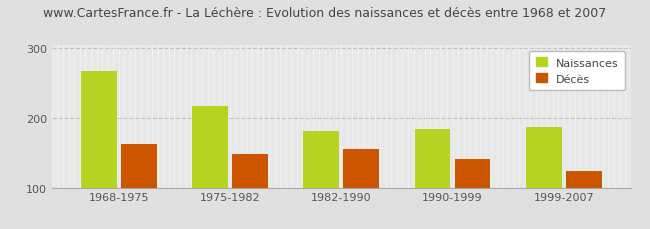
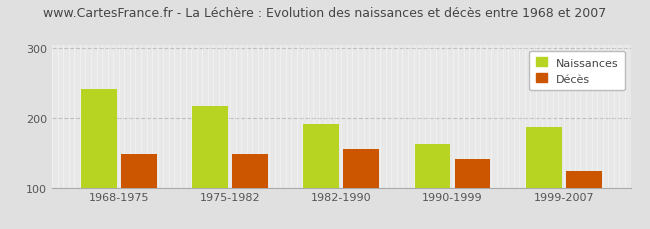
Naissances/1968-1975: 268 -> 242
Décès/1968-1975: 163 -> 148
Naissances/1982-1990: 182 -> 192
Naissances/1990-1999: 184 -> 162
